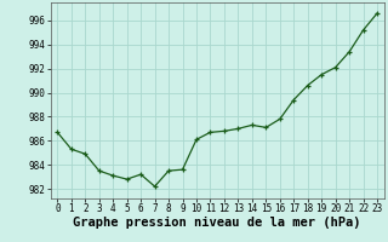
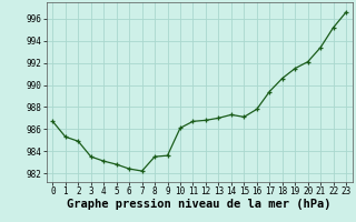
6: 983.2 -> 982.4
